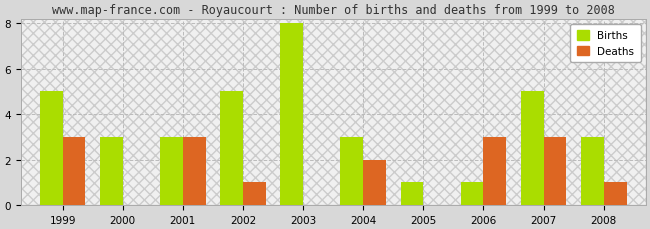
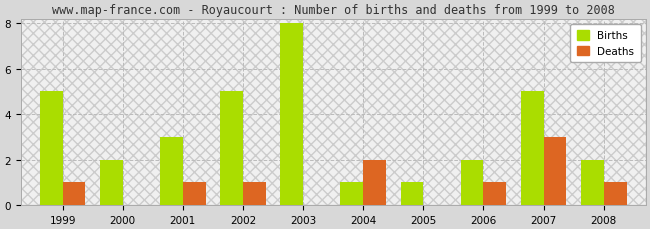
Deaths/1999: 3 -> 1
Births/2000: 3 -> 2
Deaths/2001: 3 -> 1
Births/2004: 3 -> 1
Births/2006: 1 -> 2
Deaths/2006: 3 -> 1
Births/2008: 3 -> 2
